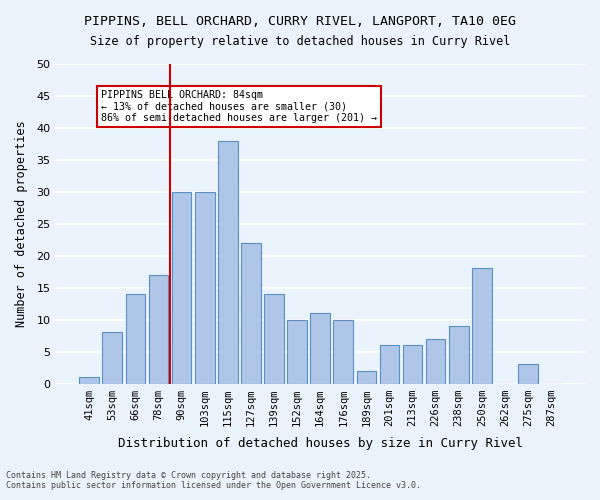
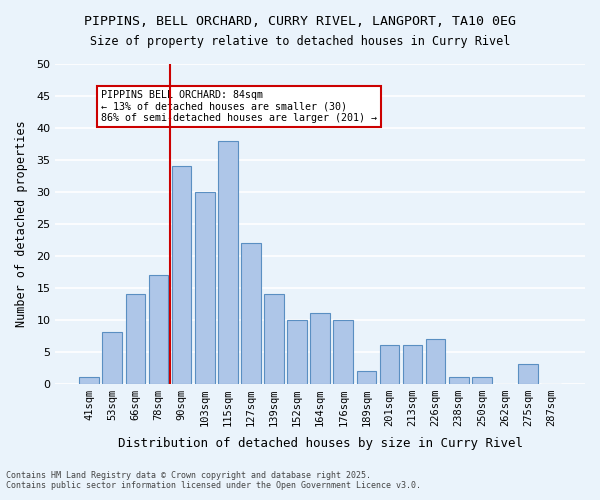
90sqm: 30 -> 34
238sqm: 9 -> 1
250sqm: 18 -> 1
